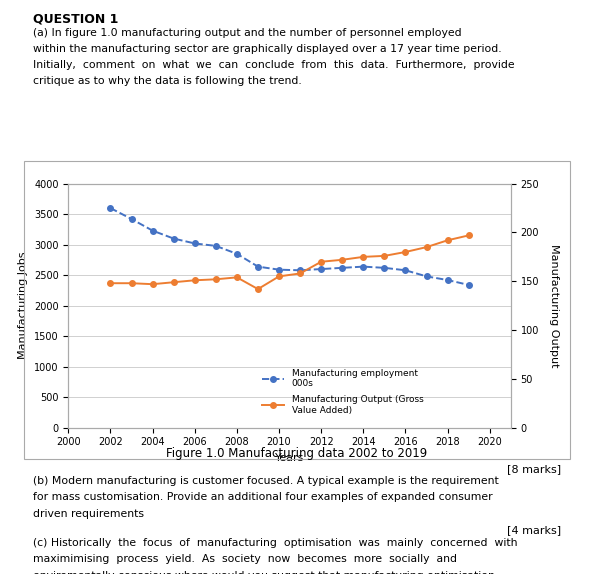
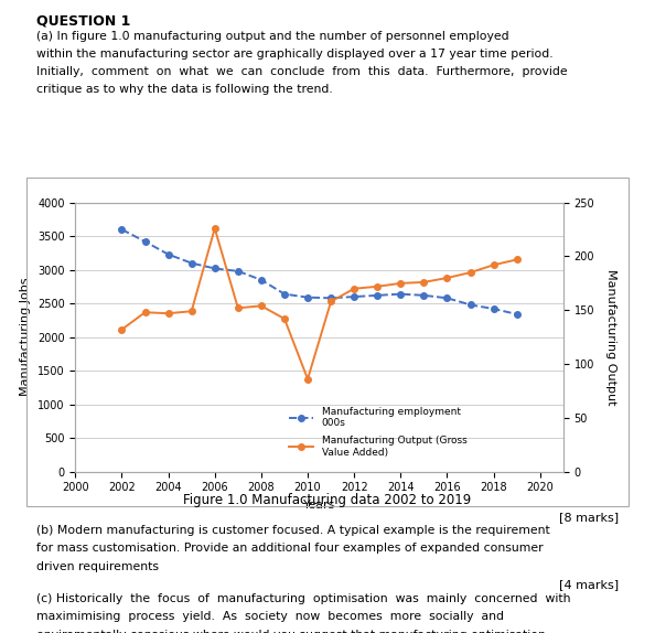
Manufacturing Output (Gross Value Added)/2002: 148 -> 132
Manufacturing Output (Gross Value Added)/2006: 151 -> 226
Manufacturing Output (Gross Value Added)/2010: 155 -> 86
